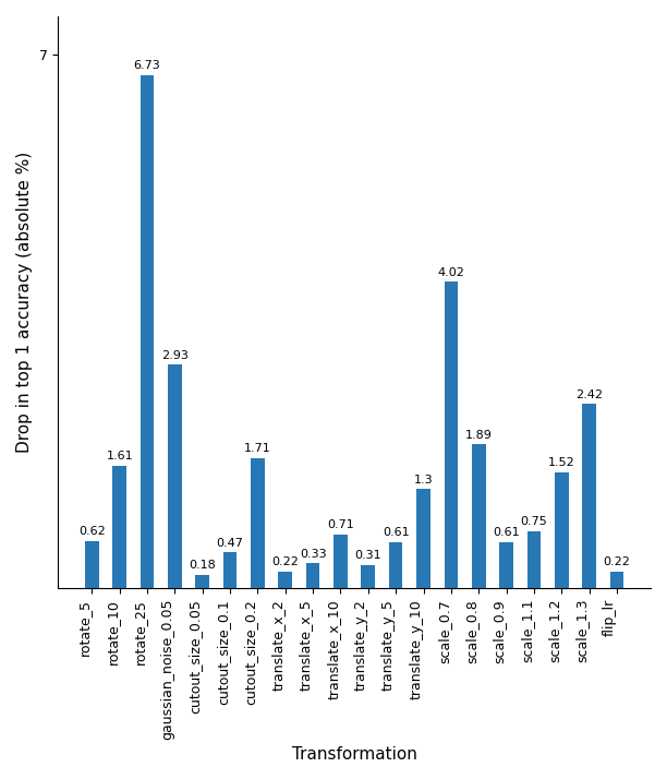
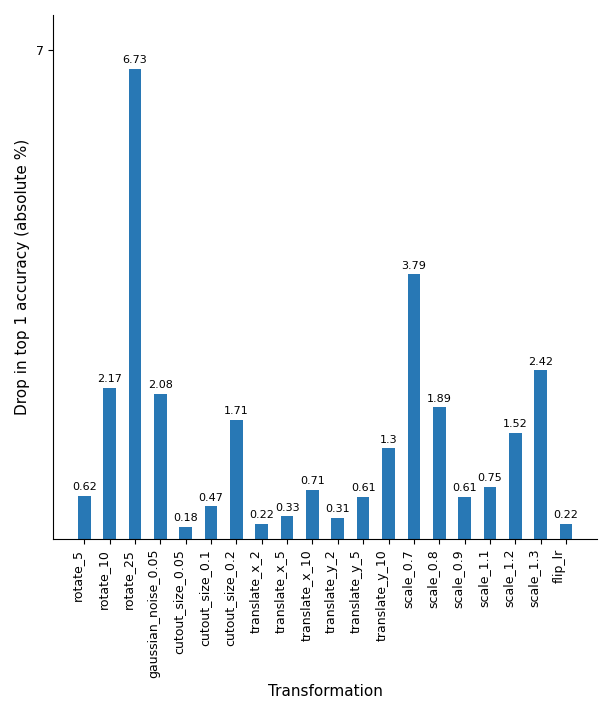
rotate_10: 1.61 -> 2.17
gaussian_noise_0.05: 2.93 -> 2.08
scale_0.7: 4.02 -> 3.79
